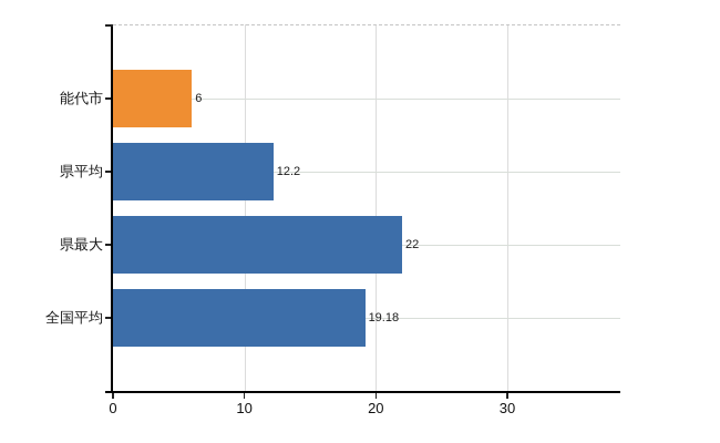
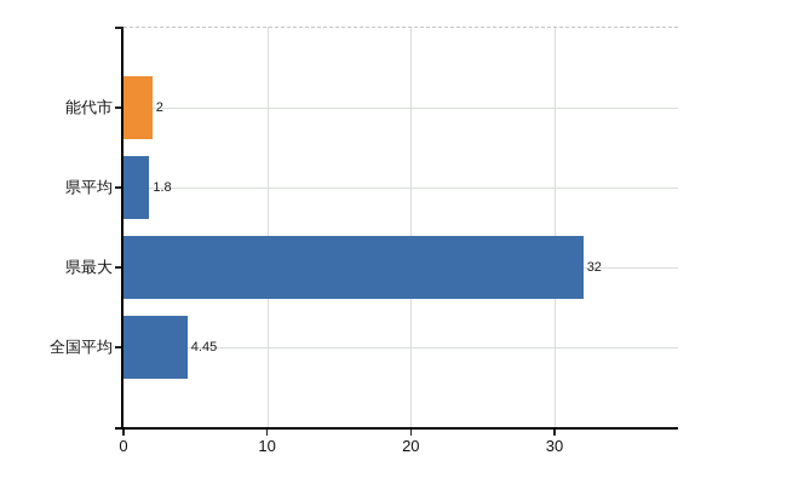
能代市: 6 -> 2
県平均: 12.2 -> 1.8
県最大: 22 -> 32
全国平均: 19.18 -> 4.45
